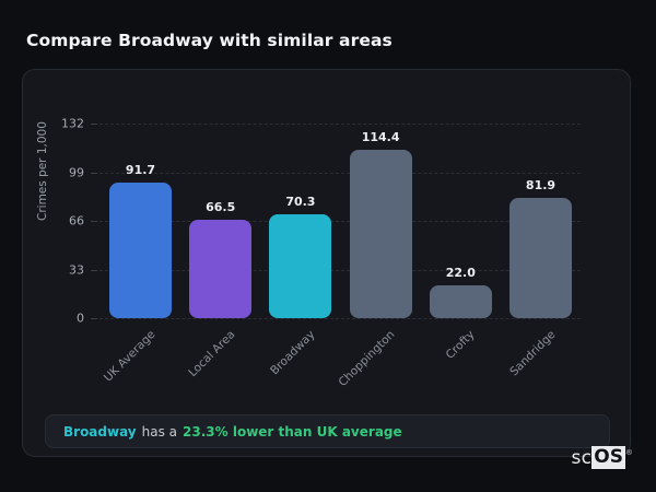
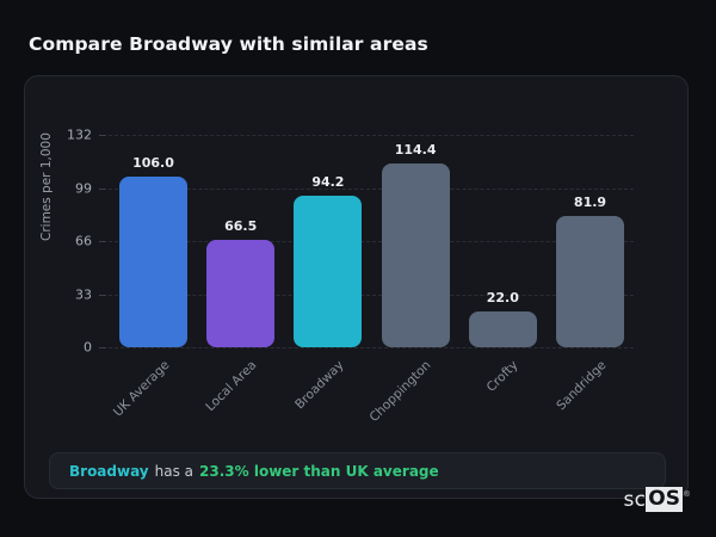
UK Average: 91.7 -> 106.0
Broadway: 70.3 -> 94.2
